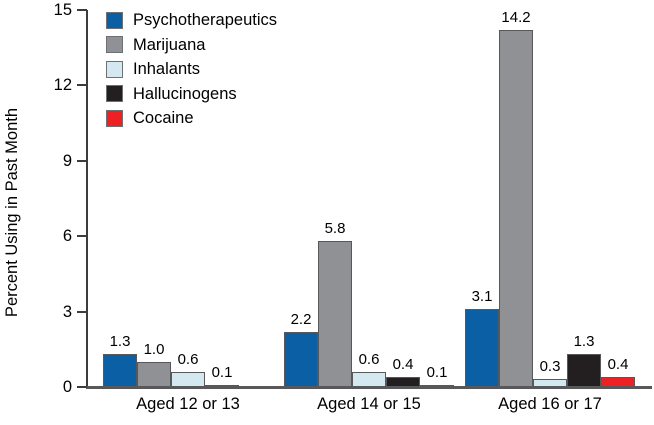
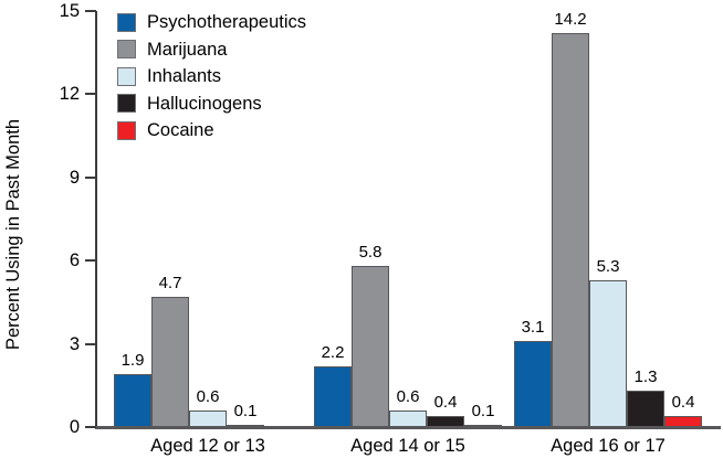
Psychotherapeutics/Aged 12 or 13: 1.3 -> 1.9
Marijuana/Aged 12 or 13: 1.0 -> 4.7
Inhalants/Aged 16 or 17: 0.3 -> 5.3
